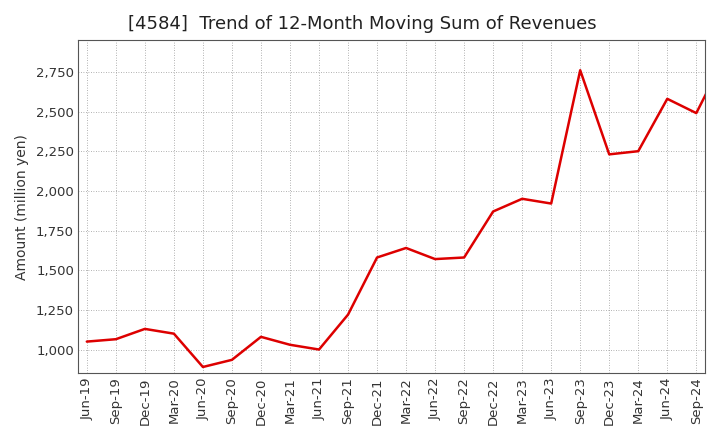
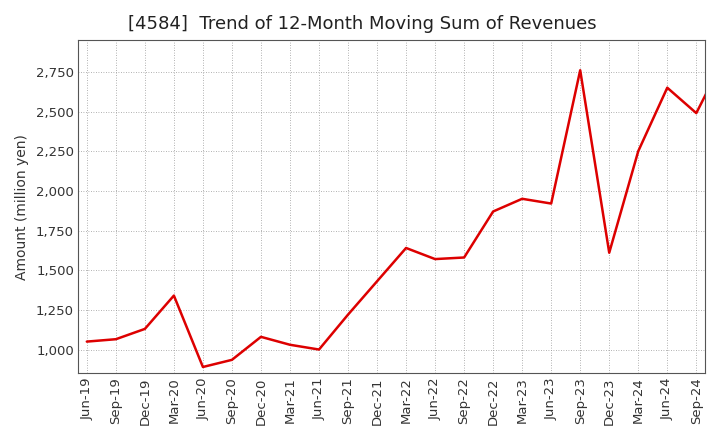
Mar-20: 1,100 -> 1,340
Dec-21: 1,580 -> 1,430
Dec-23: 2,230 -> 1,610
Jun-24: 2,580 -> 2,650
